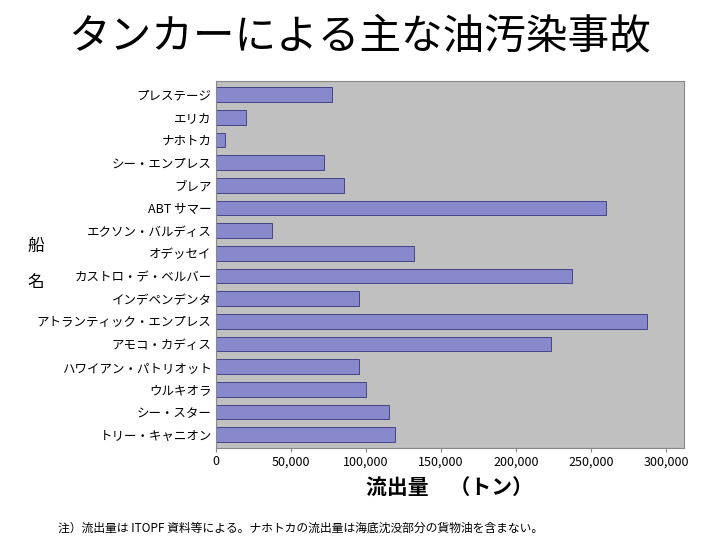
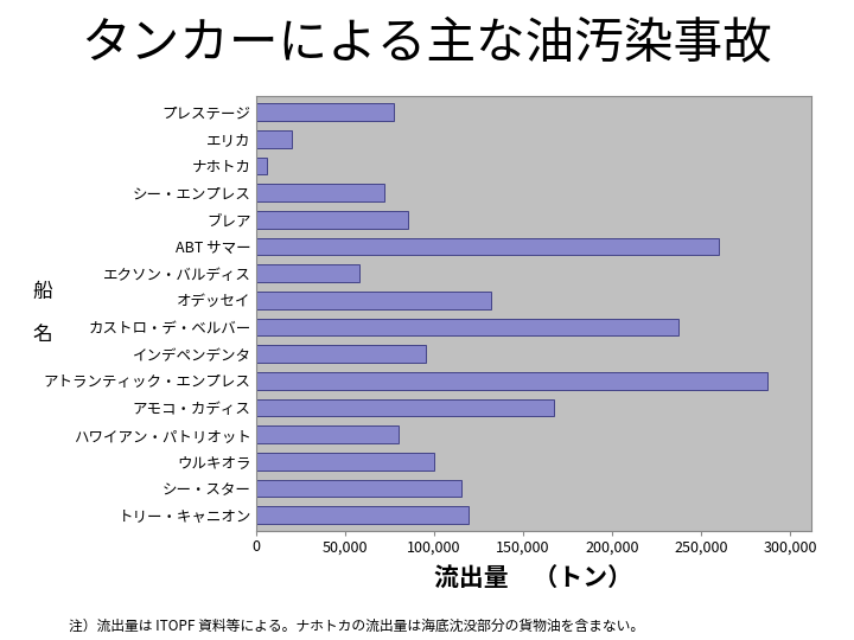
エクソン・バルディス: 37,000 -> 58,000
アモコ・カディス: 223,000 -> 167,000
ハワイアン・パトリオット: 95,000 -> 80,000
